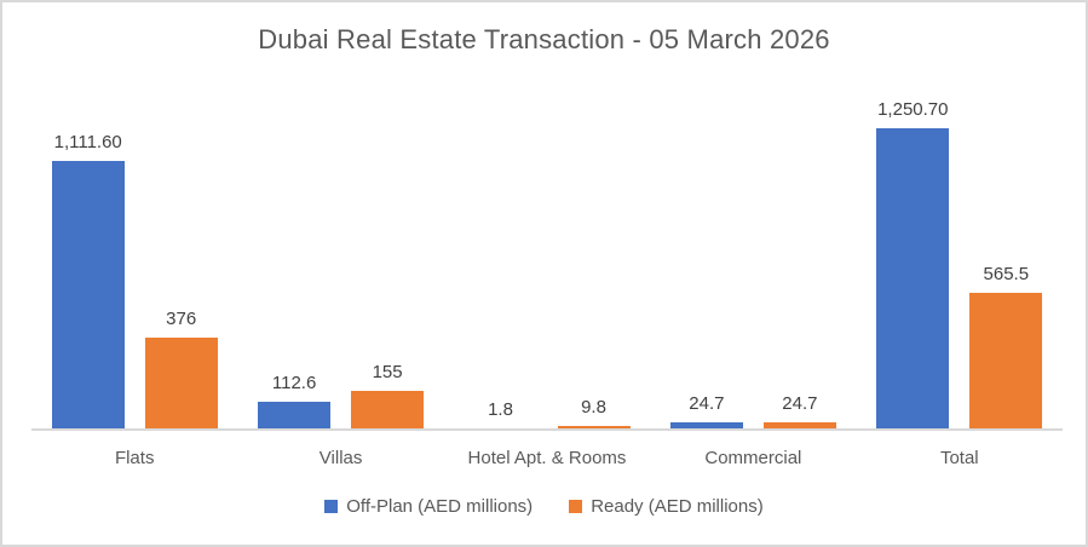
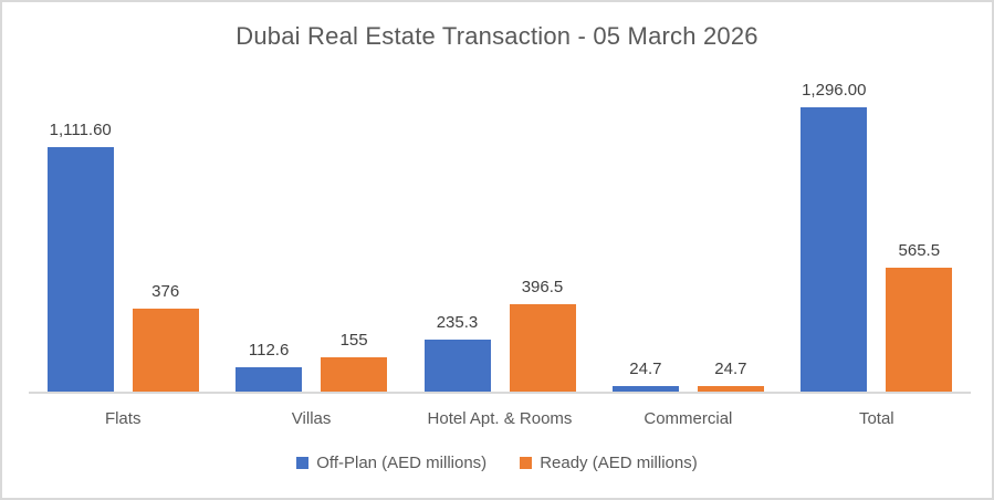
Off-Plan (AED millions)/Hotel Apt. & Rooms: 1.8 -> 235.3
Ready (AED millions)/Hotel Apt. & Rooms: 9.8 -> 396.5
Off-Plan (AED millions)/Total: 1,250.70 -> 1,296.00
